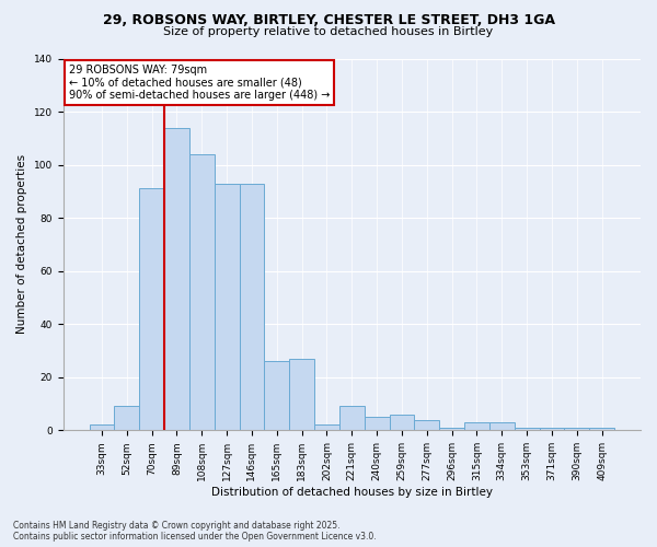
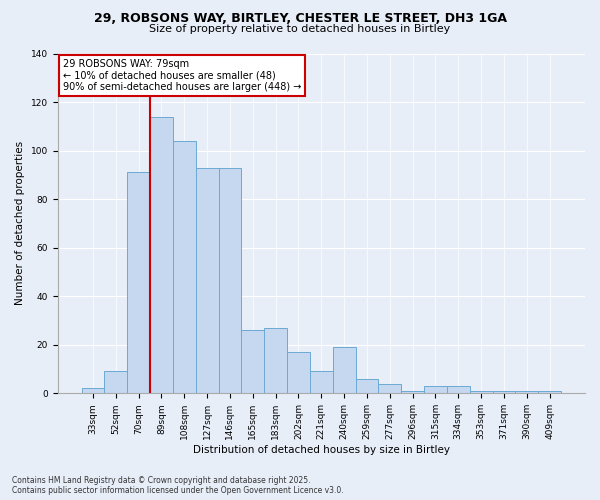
202sqm: 2 -> 17
240sqm: 5 -> 19
